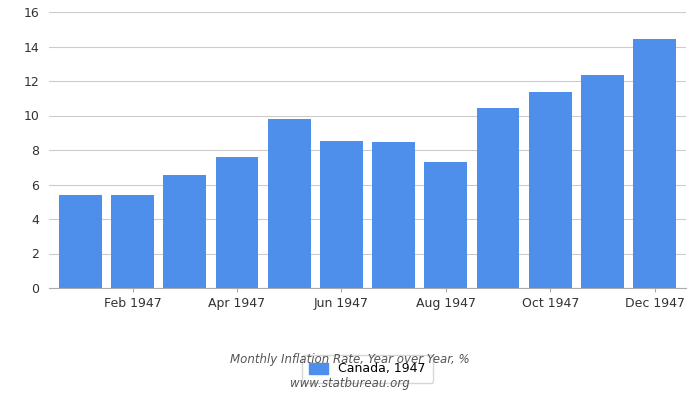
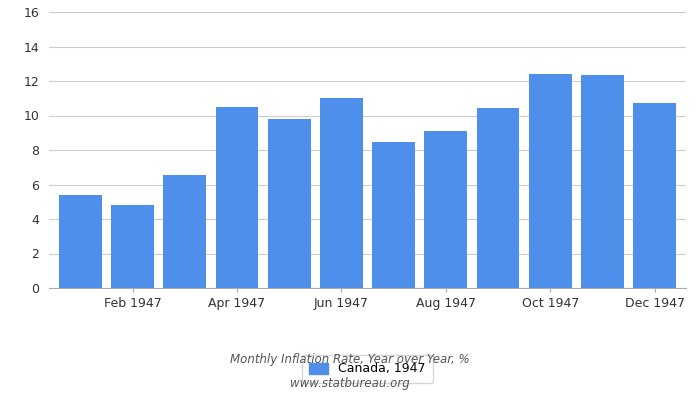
Feb 1947: 5.4 -> 4.8
Apr 1947: 7.6 -> 10.5
Jun 1947: 8.5 -> 11.0
Aug 1947: 7.3 -> 9.1
Oct 1947: 11.3 -> 12.4
Dec 1947: 14.4 -> 10.7
